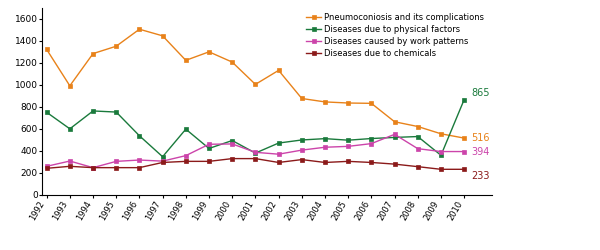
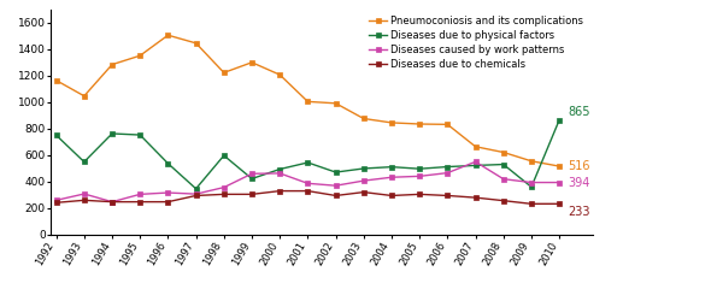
Pneumoconiosis and its complications/1992: 1320 -> 1160
Pneumoconiosis and its complications/1993: 990 -> 1040
Diseases due to physical factors/1993: 600 -> 550
Diseases due to physical factors/2001: 380 -> 540
Pneumoconiosis and its complications/2002: 1130 -> 990
